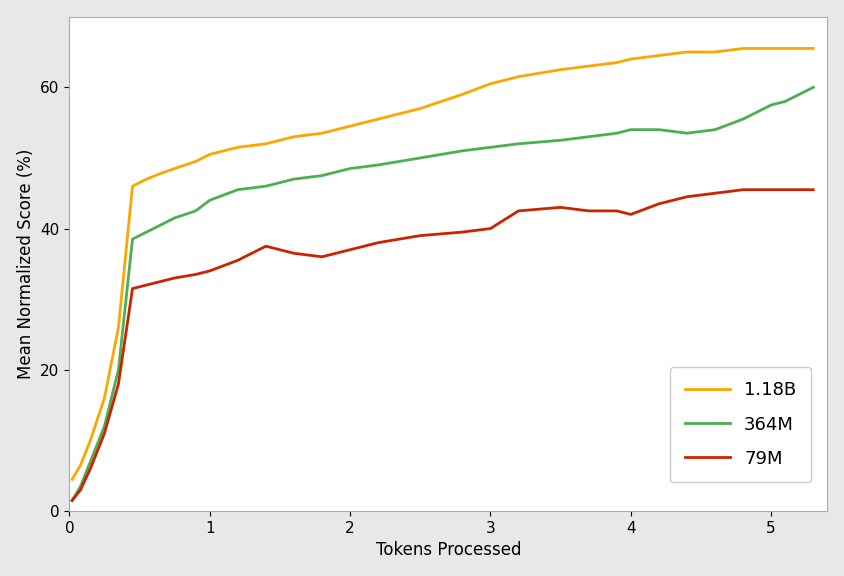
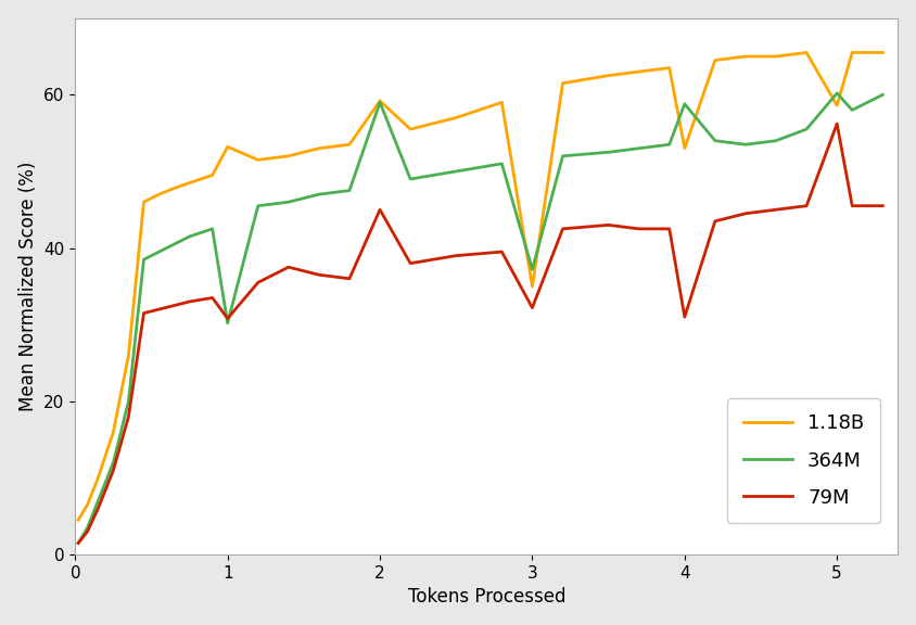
1.18B/1: 50.5 -> 53.2
364M/1: 44.0 -> 30.2
79M/1: 34.0 -> 30.8
1.18B/2: 54.5 -> 59.2
364M/2: 48.5 -> 59.0
79M/2: 37.0 -> 45.0
1.18B/3: 60.5 -> 35.0
364M/3: 51.5 -> 37.2
79M/3: 40.0 -> 32.2
1.18B/4: 64.0 -> 53.0
364M/4: 54.0 -> 58.8
79M/4: 42.0 -> 31.0
1.18B/5: 65.5 -> 58.6
364M/5: 57.5 -> 60.2
79M/5: 45.5 -> 56.2
